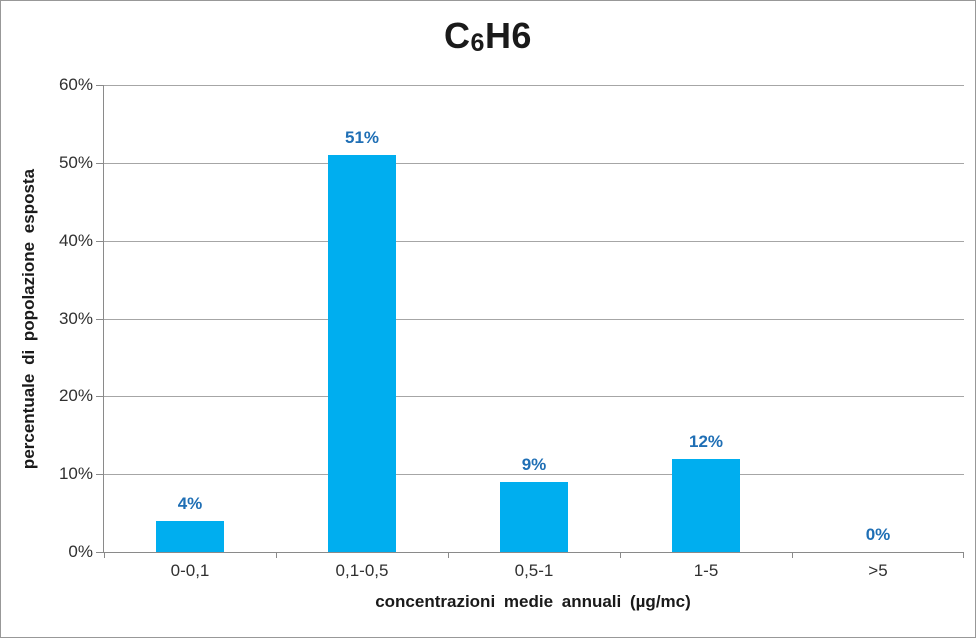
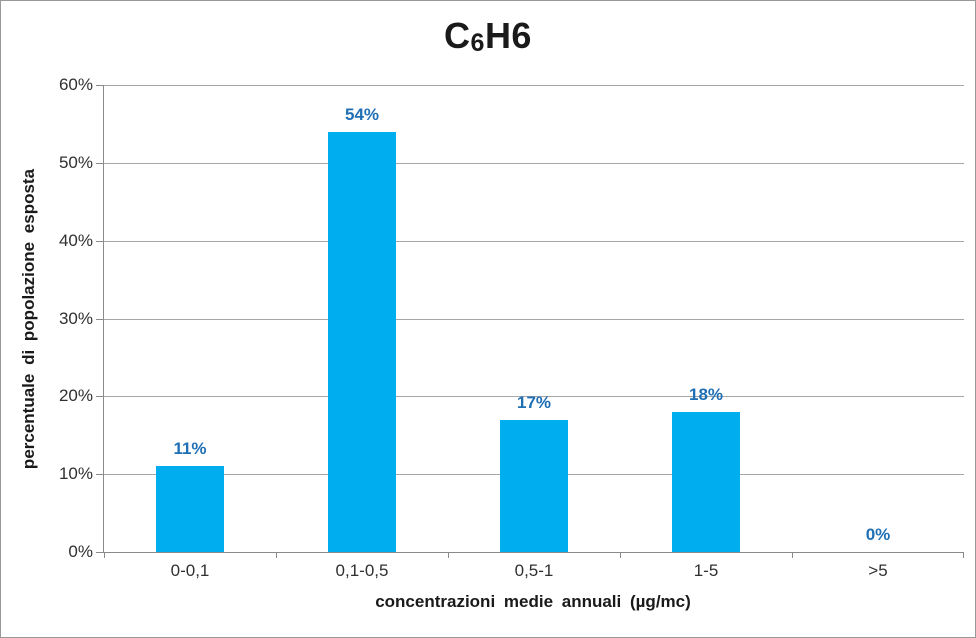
0-0,1: 4% -> 11%
0,1-0,5: 51% -> 54%
0,5-1: 9% -> 17%
1-5: 12% -> 18%
